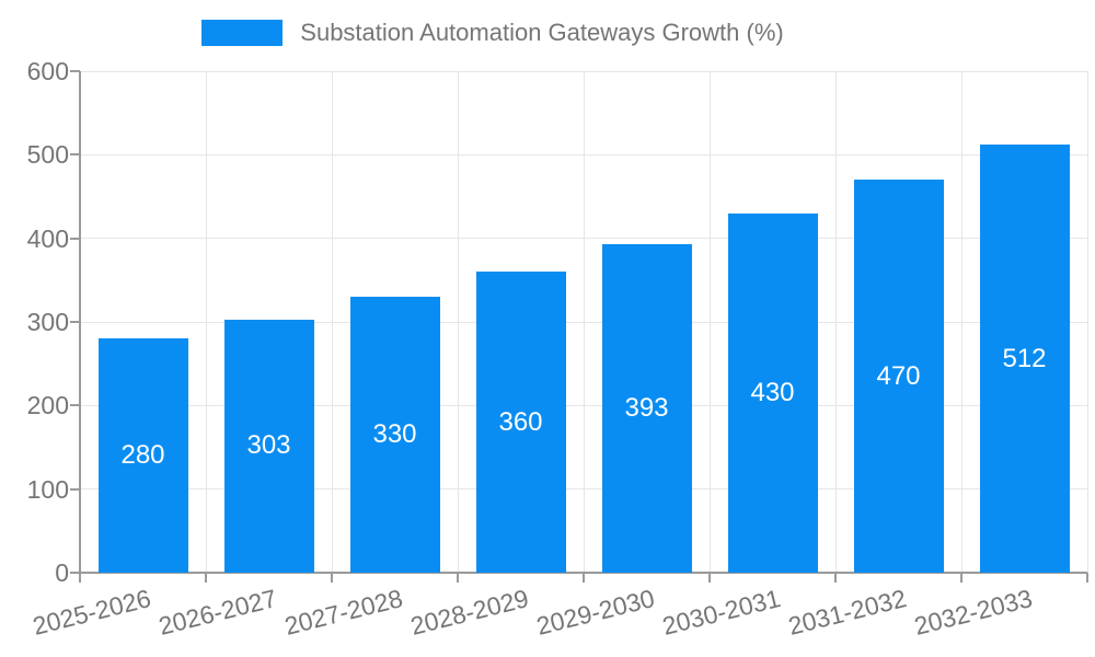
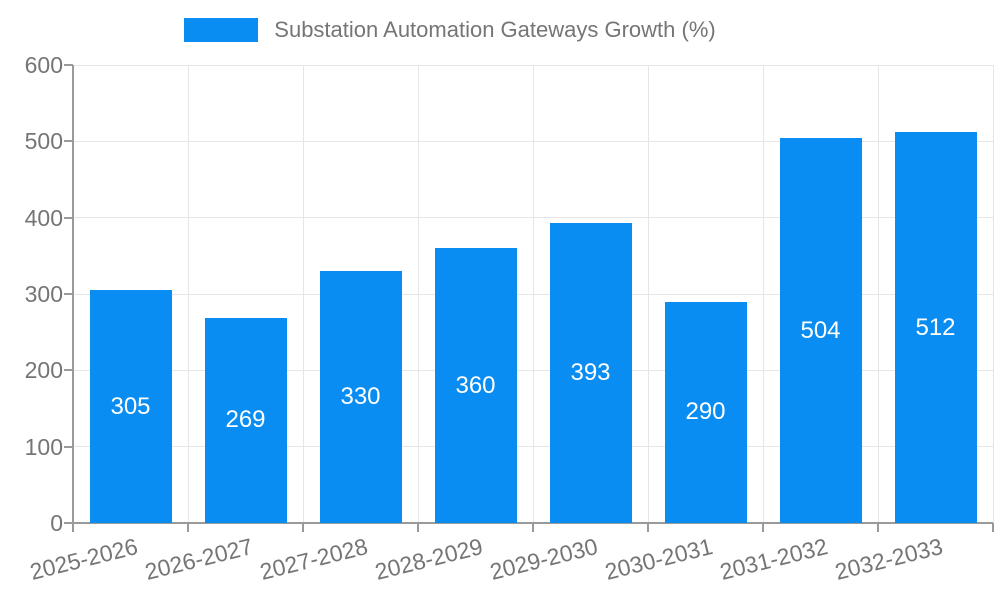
2025-2026: 280 -> 305
2026-2027: 303 -> 269
2030-2031: 430 -> 290
2031-2032: 470 -> 504
